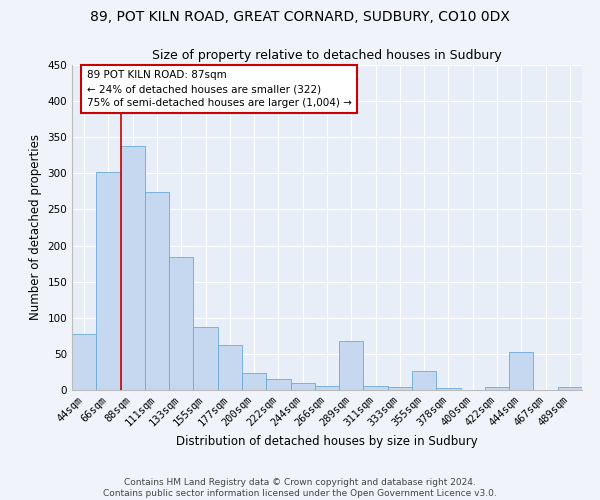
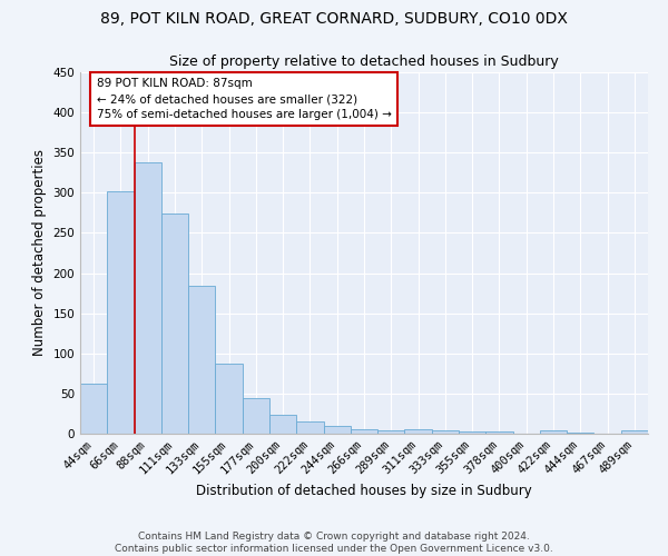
44sqm: 78 -> 62
177sqm: 62 -> 45
289sqm: 68 -> 4
355sqm: 26 -> 3
444sqm: 52 -> 1
